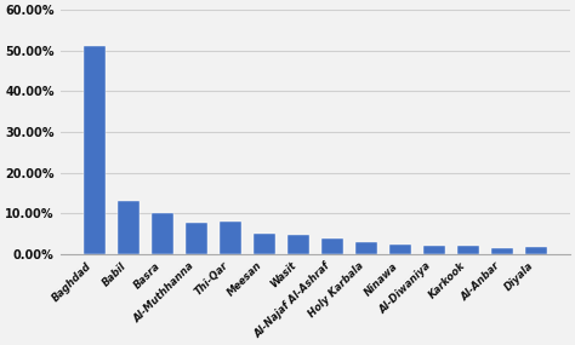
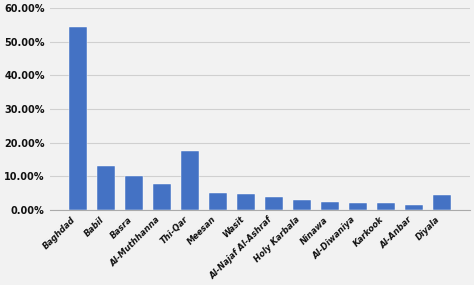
Baghdad: 51.0% -> 54.5%
Thi-Qar: 8.0% -> 17.5%
Diyala: 1.7% -> 4.5%
